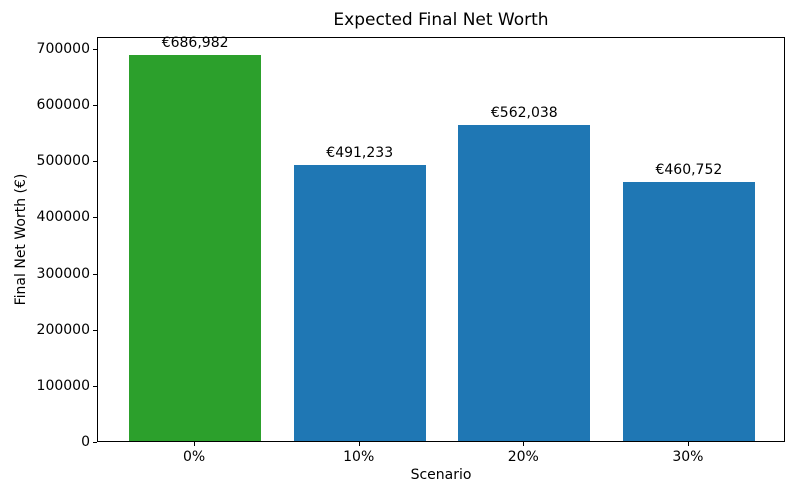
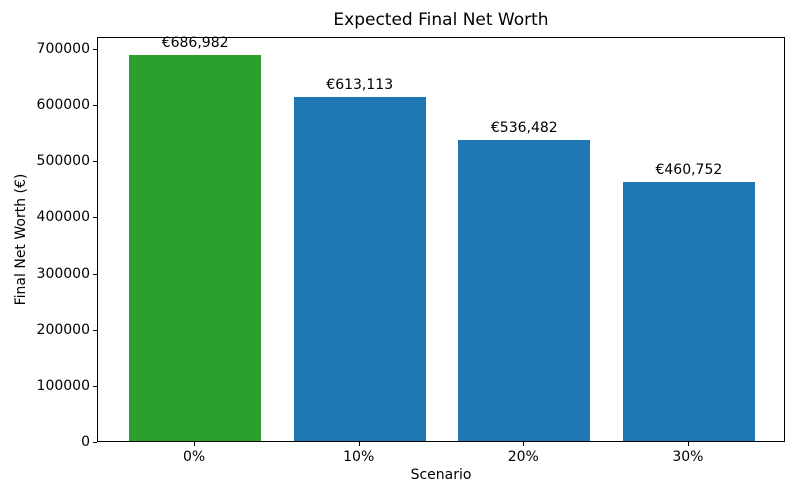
10%: €491,233 -> €613,113
20%: €562,038 -> €536,482
